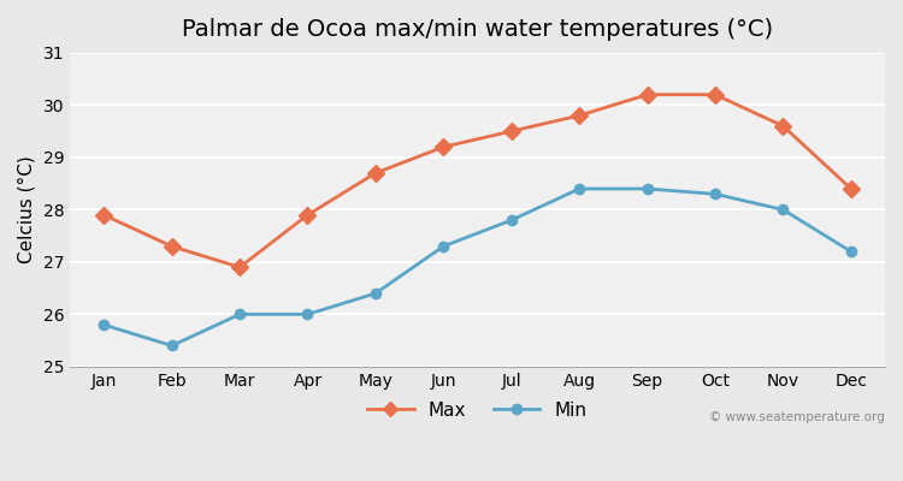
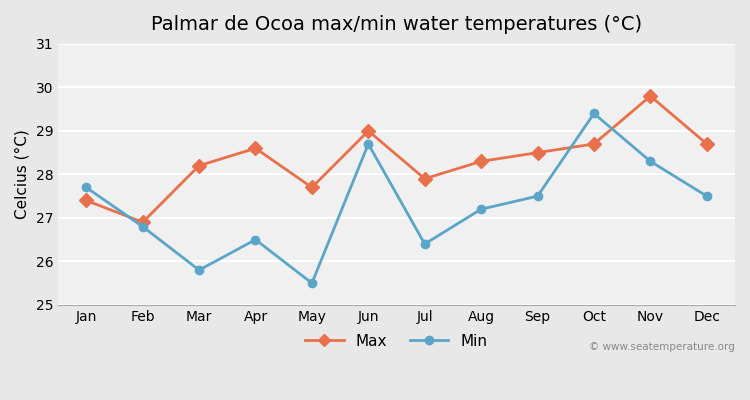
Max/Jan: 27.9 -> 27.4
Min/Jan: 25.8 -> 27.7
Max/Feb: 27.3 -> 26.9
Min/Feb: 25.4 -> 26.8
Max/Mar: 26.9 -> 28.2
Min/Mar: 26.0 -> 25.8
Max/Apr: 27.9 -> 28.6
Min/Apr: 26.0 -> 26.5
Max/May: 28.7 -> 27.7
Min/May: 26.4 -> 25.5
Max/Jun: 29.2 -> 29.0
Min/Jun: 27.3 -> 28.7
Max/Jul: 29.5 -> 27.9
Min/Jul: 27.8 -> 26.4
Max/Aug: 29.8 -> 28.3
Min/Aug: 28.4 -> 27.2
Max/Sep: 30.2 -> 28.5
Min/Sep: 28.4 -> 27.5
Max/Oct: 30.2 -> 28.7
Min/Oct: 28.3 -> 29.4
Max/Nov: 29.6 -> 29.8
Min/Nov: 28.0 -> 28.3
Max/Dec: 28.4 -> 28.7
Min/Dec: 27.2 -> 27.5
